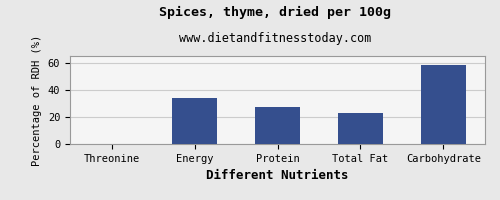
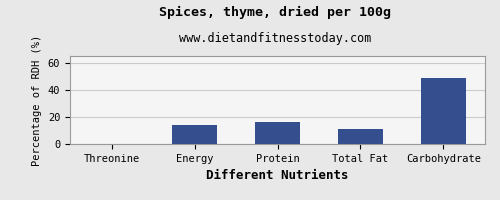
Energy: 34 -> 14
Protein: 27 -> 16
Total Fat: 23 -> 11
Carbohydrate: 58 -> 49
